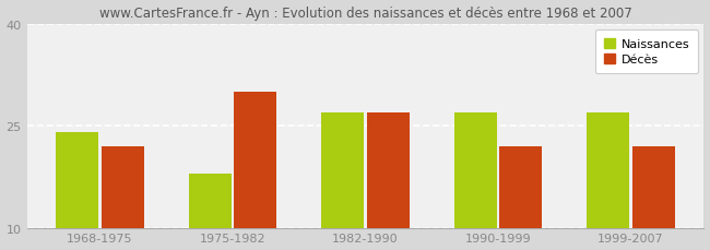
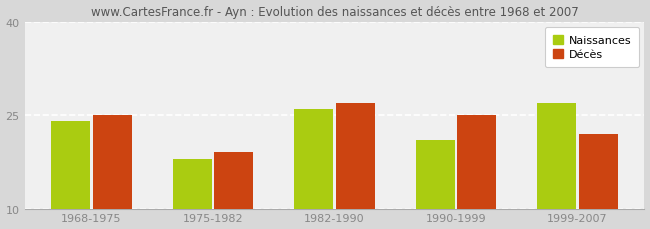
Décès/1968-1975: 22 -> 25
Décès/1975-1982: 30 -> 19
Naissances/1982-1990: 27 -> 26
Naissances/1990-1999: 27 -> 21
Décès/1990-1999: 22 -> 25
